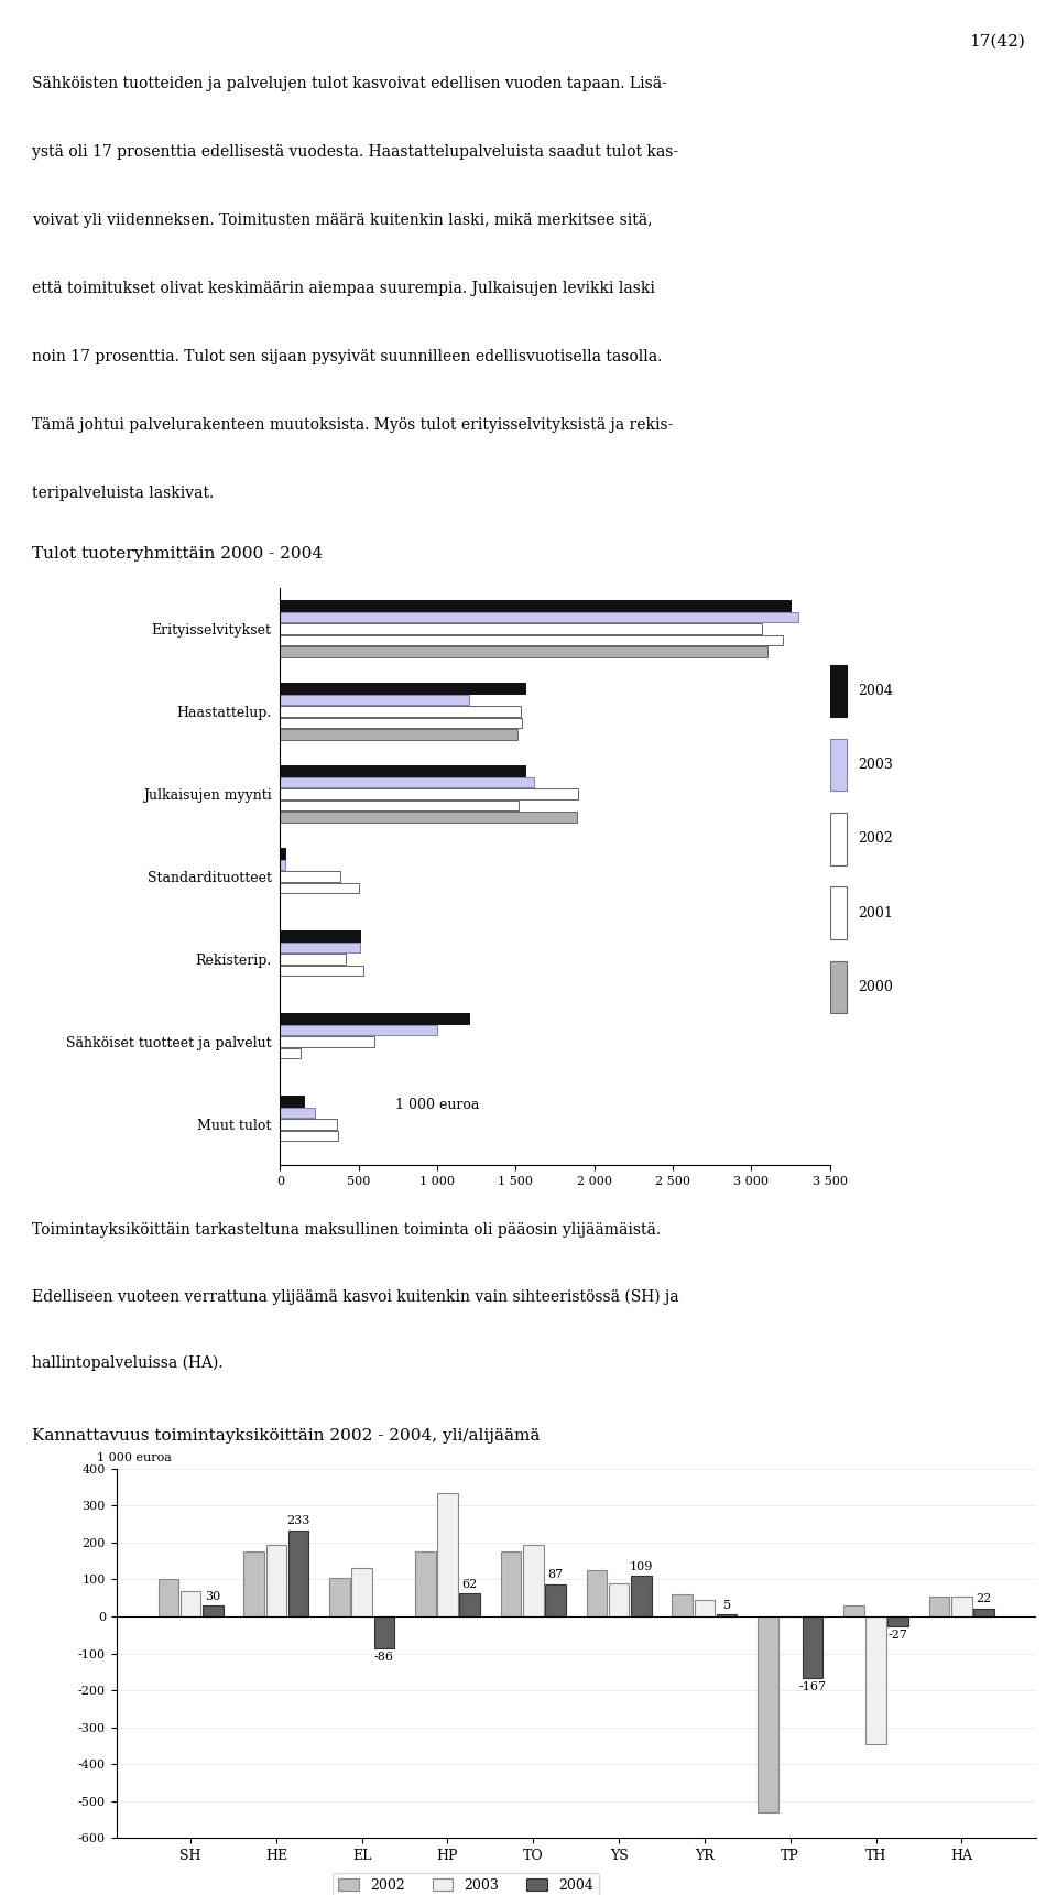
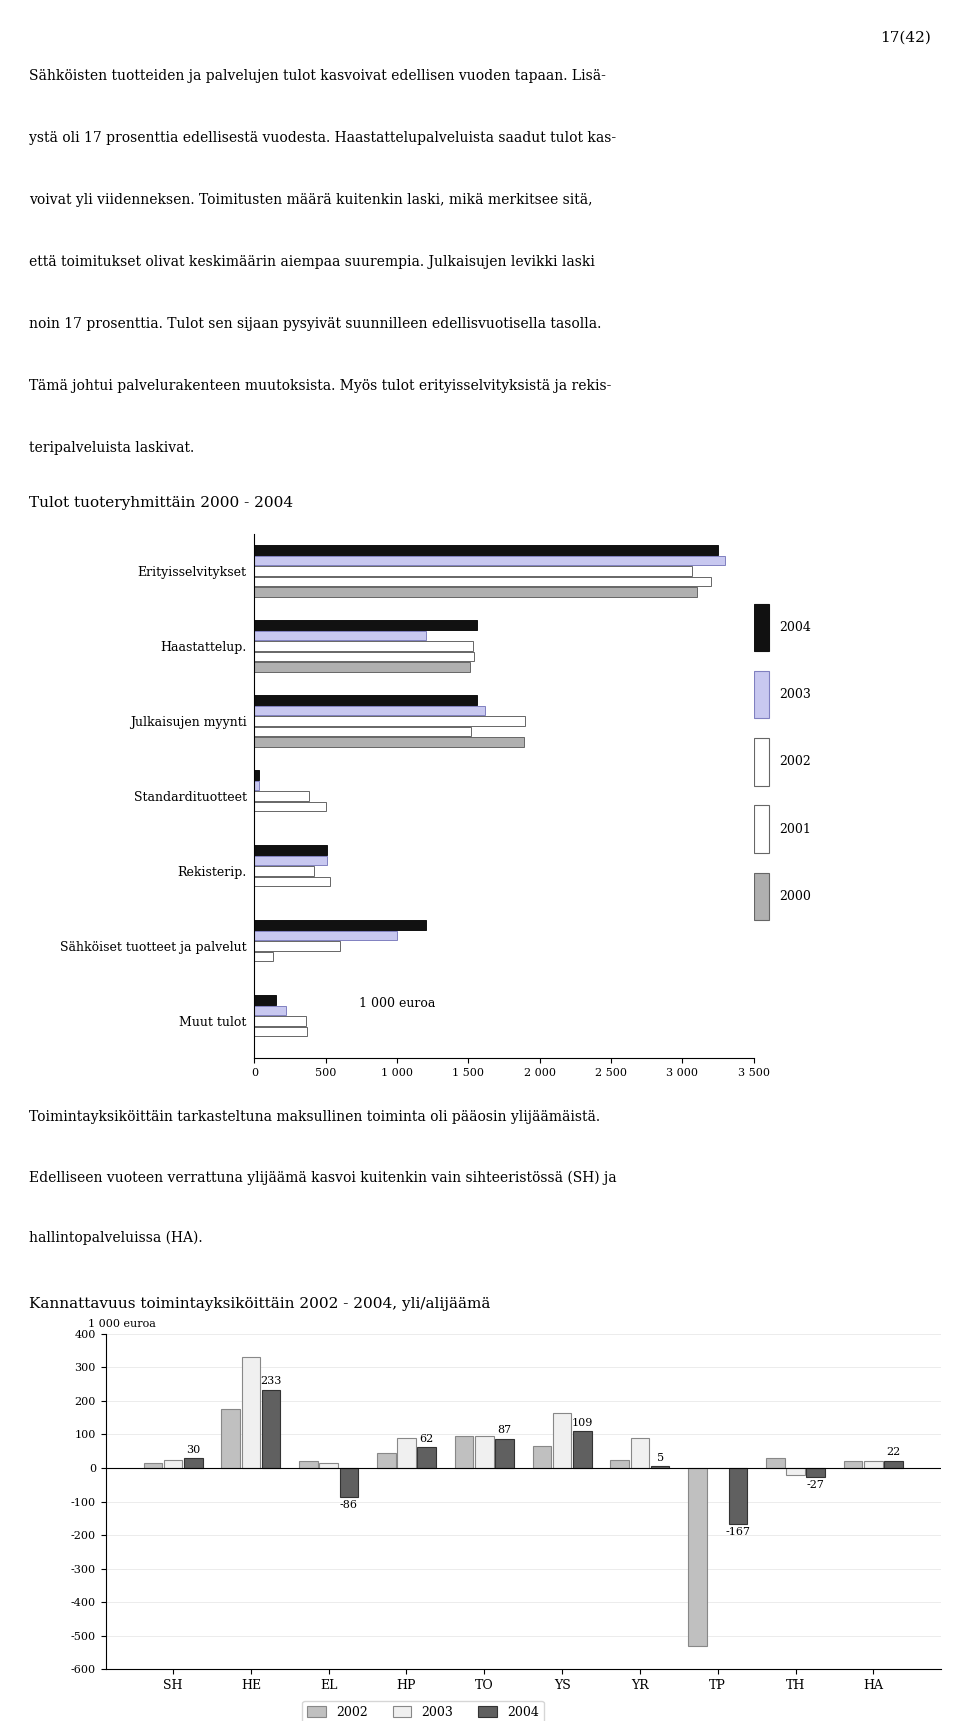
2002/SH: 100 -> 15
2003/SH: 70 -> 25
2003/HE: 195 -> 330
2002/EL: 105 -> 20
2003/EL: 130 -> 15
2002/HP: 175 -> 45
2003/HP: 335 -> 90
2002/TO: 175 -> 95
2003/TO: 195 -> 95
2002/YS: 125 -> 65
2003/YS: 90 -> 165
2002/YR: 60 -> 25
2003/YR: 45 -> 90
2003/TH: -345 -> -20
2002/HA: 55 -> 20
2003/HA: 55 -> 20
